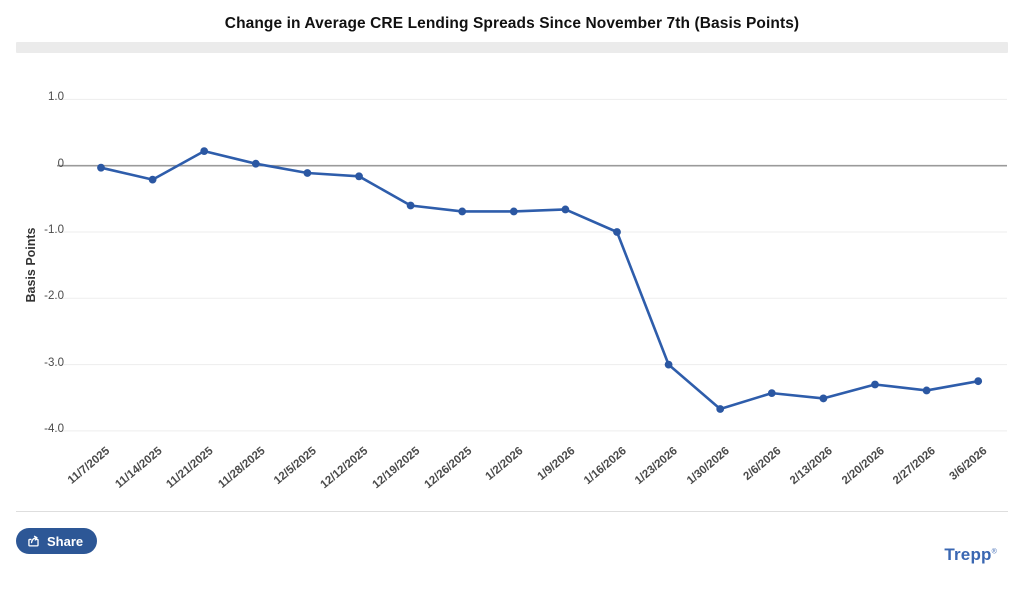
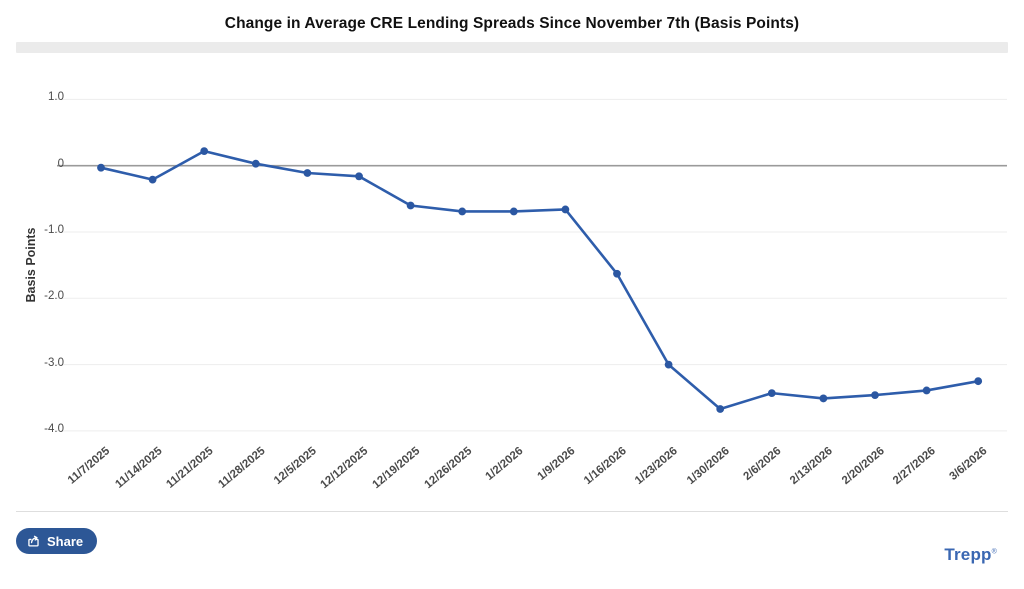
1/16/2026: -1.0 -> -1.6
2/20/2026: -3.3 -> -3.5
